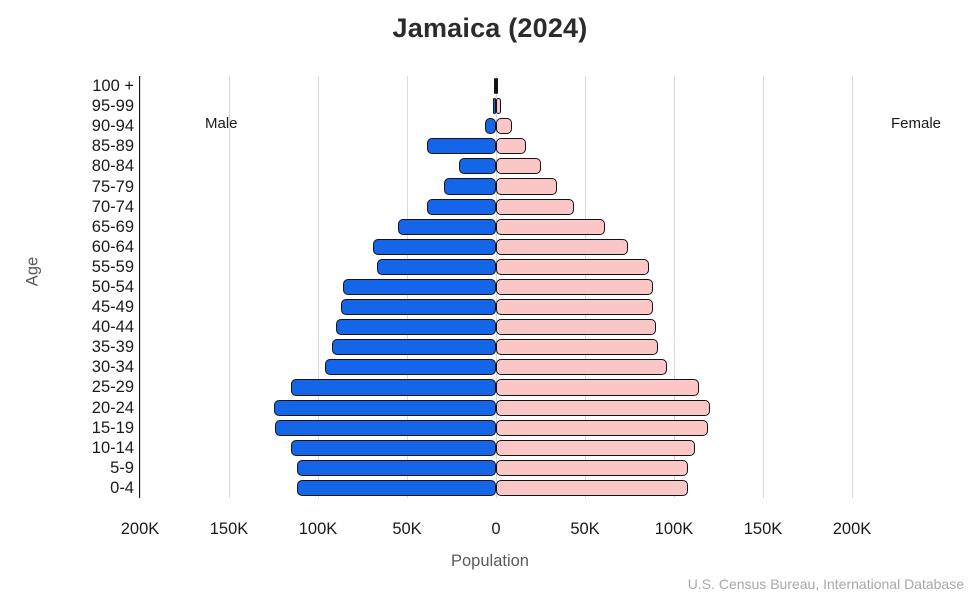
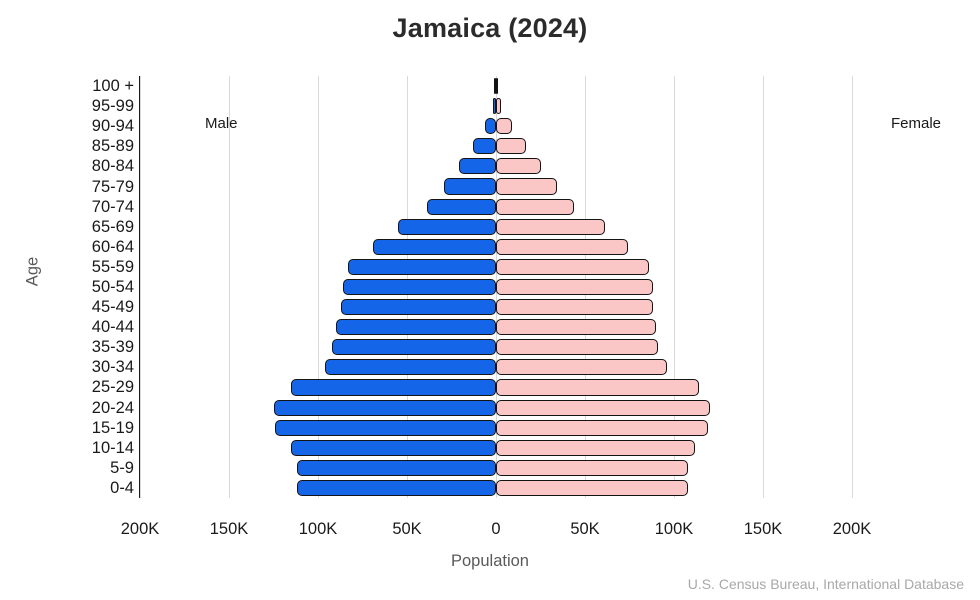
Male/55-59: 67K -> 83K
Male/85-89: 39K -> 13K
